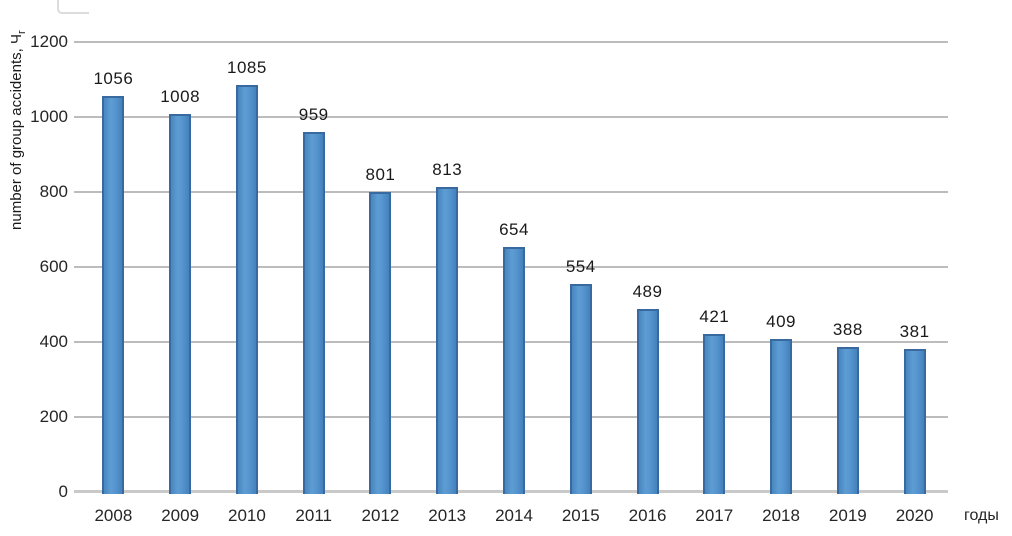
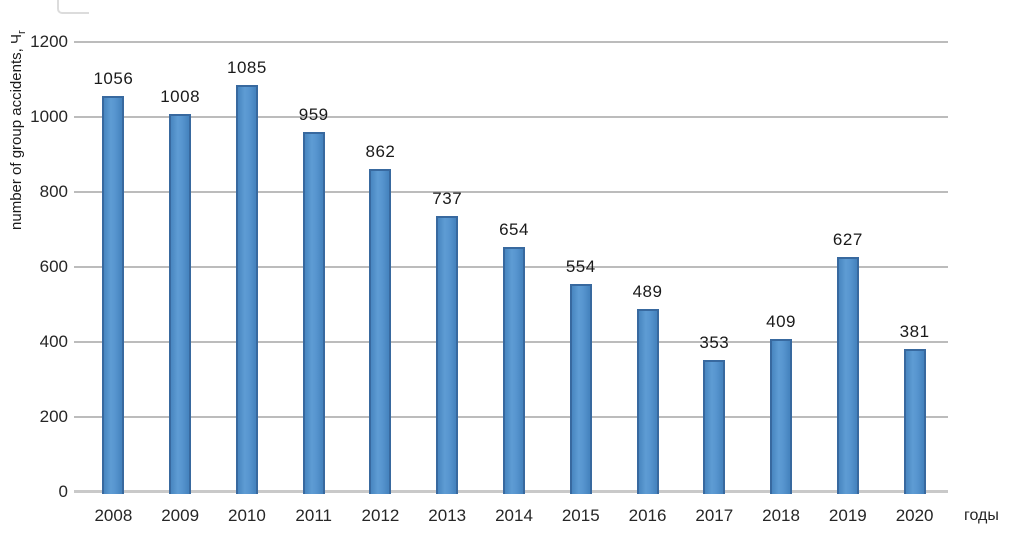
2012: 801 -> 862
2013: 813 -> 737
2017: 421 -> 353
2019: 388 -> 627
